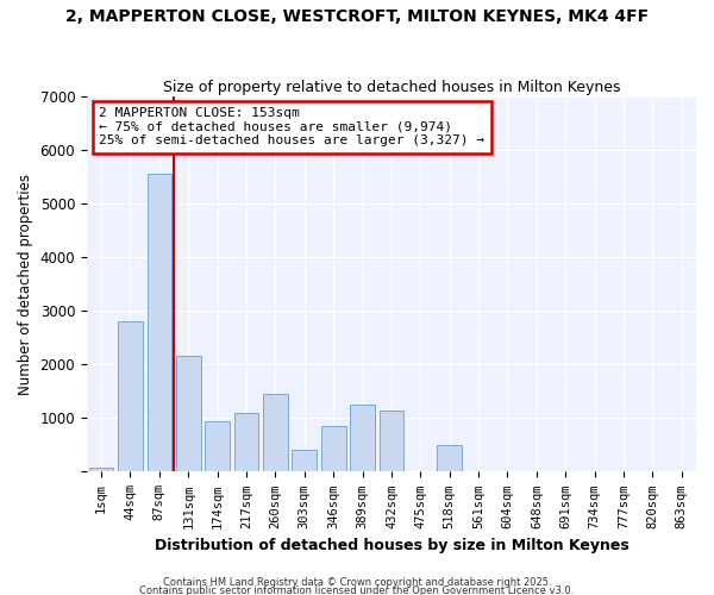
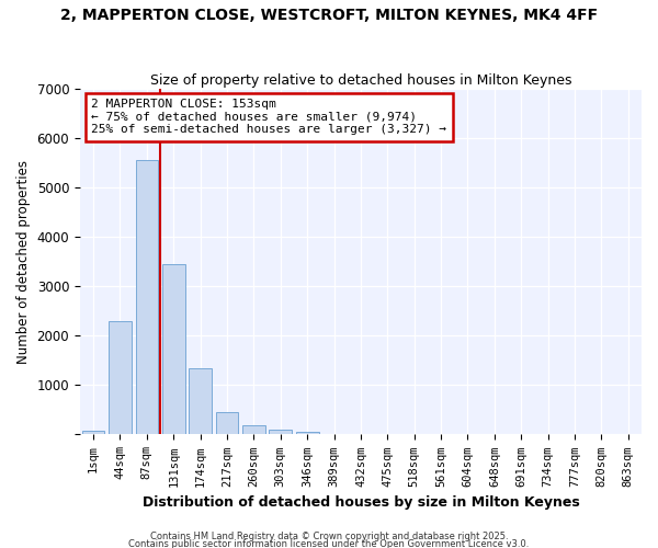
44sqm: 2800 -> 2300
131sqm: 2150 -> 3450
174sqm: 950 -> 1340
217sqm: 1100 -> 460
260sqm: 1450 -> 180
303sqm: 400 -> 100
346sqm: 850 -> 40
389sqm: 1250 -> 20
432sqm: 1150 -> 0
518sqm: 500 -> 0
